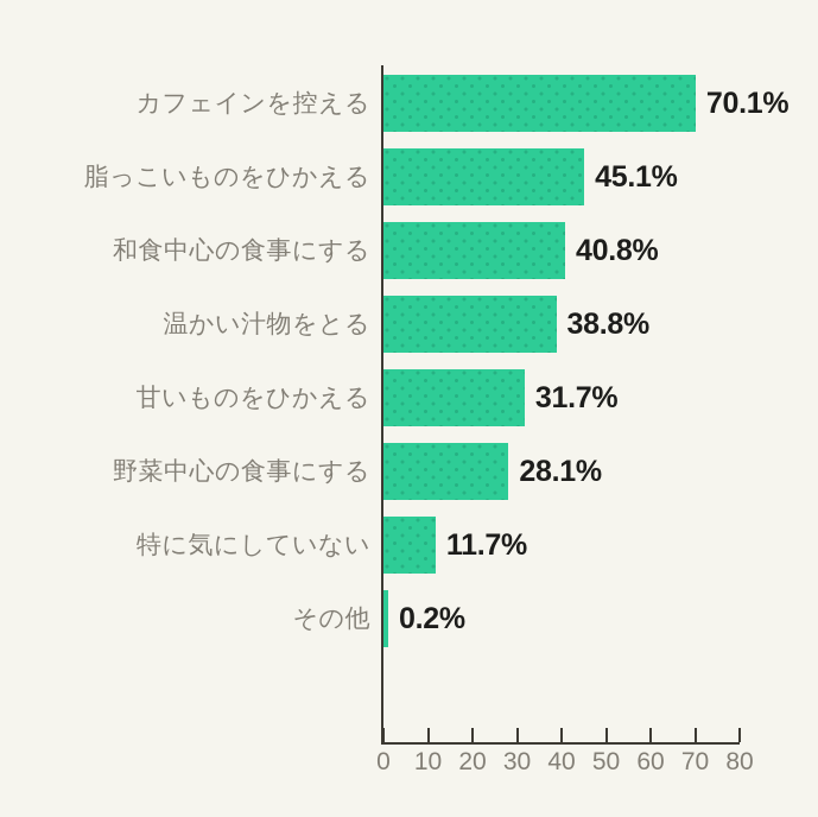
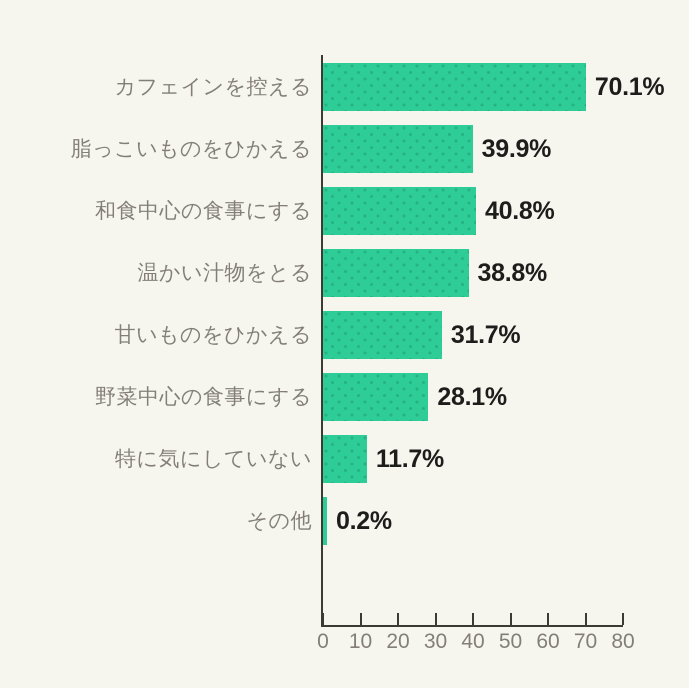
脂っこいものをひかえる: 45.1% -> 39.9%
